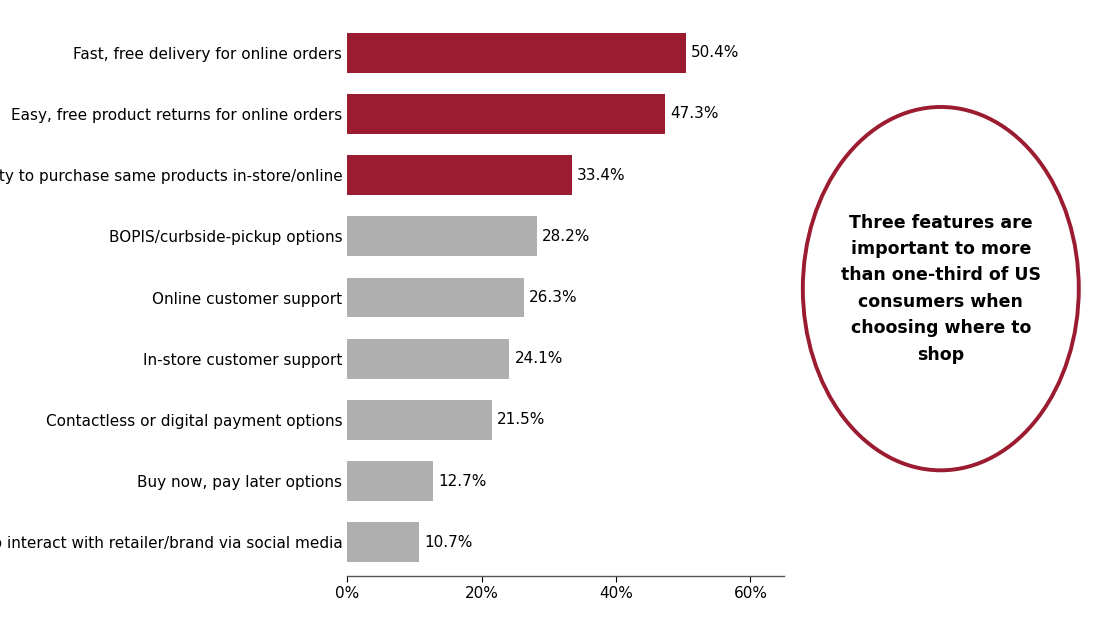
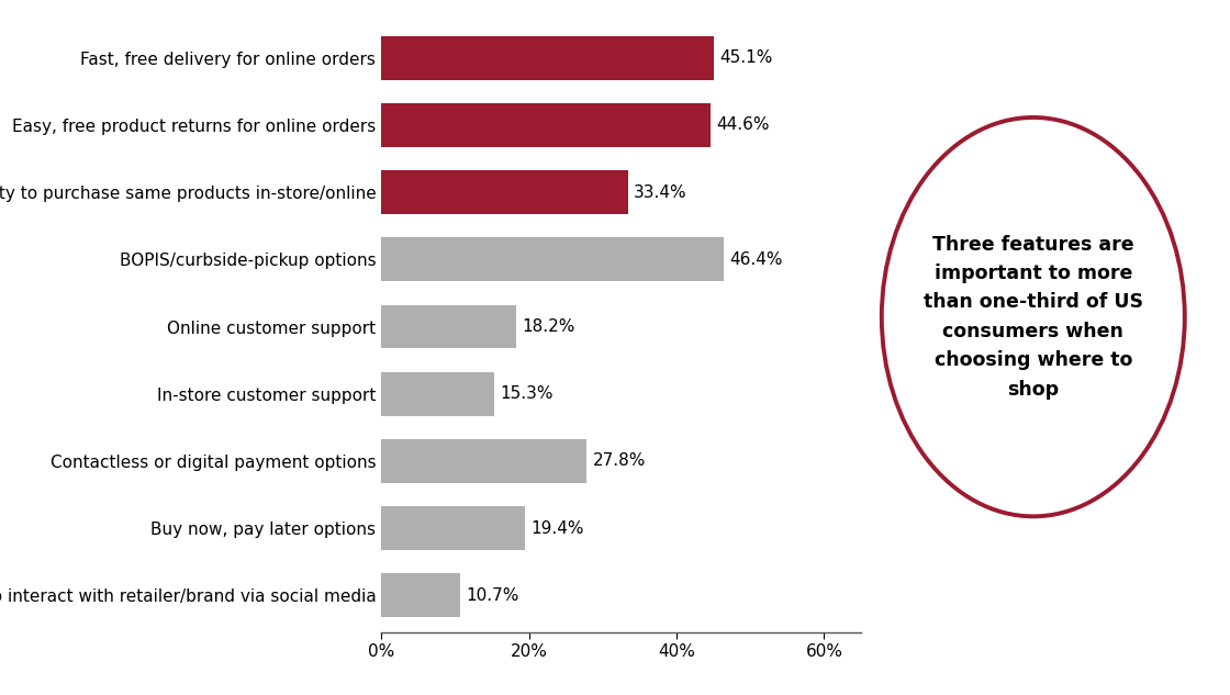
Fast, free delivery for online orders: 50.4% -> 45.1%
Easy, free product returns for online orders: 47.3% -> 44.6%
BOPIS/curbside-pickup options: 28.2% -> 46.4%
Online customer support: 26.3% -> 18.2%
In-store customer support: 24.1% -> 15.3%
Contactless or digital payment options: 21.5% -> 27.8%
Buy now, pay later options: 12.7% -> 19.4%
